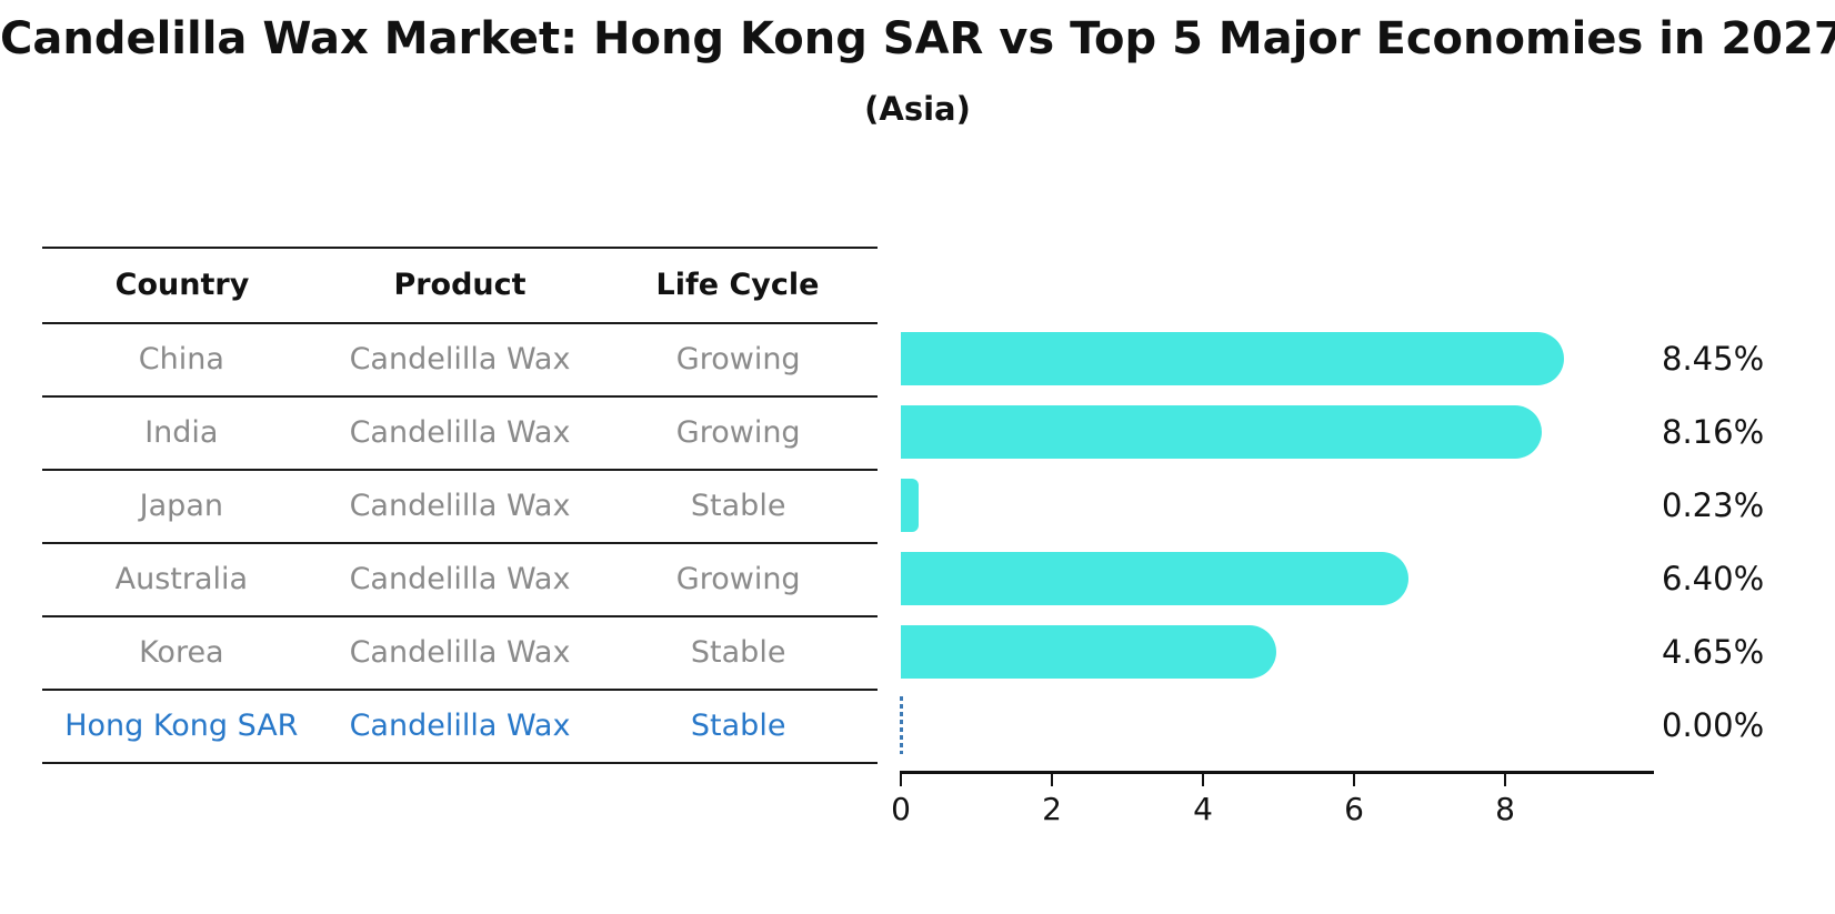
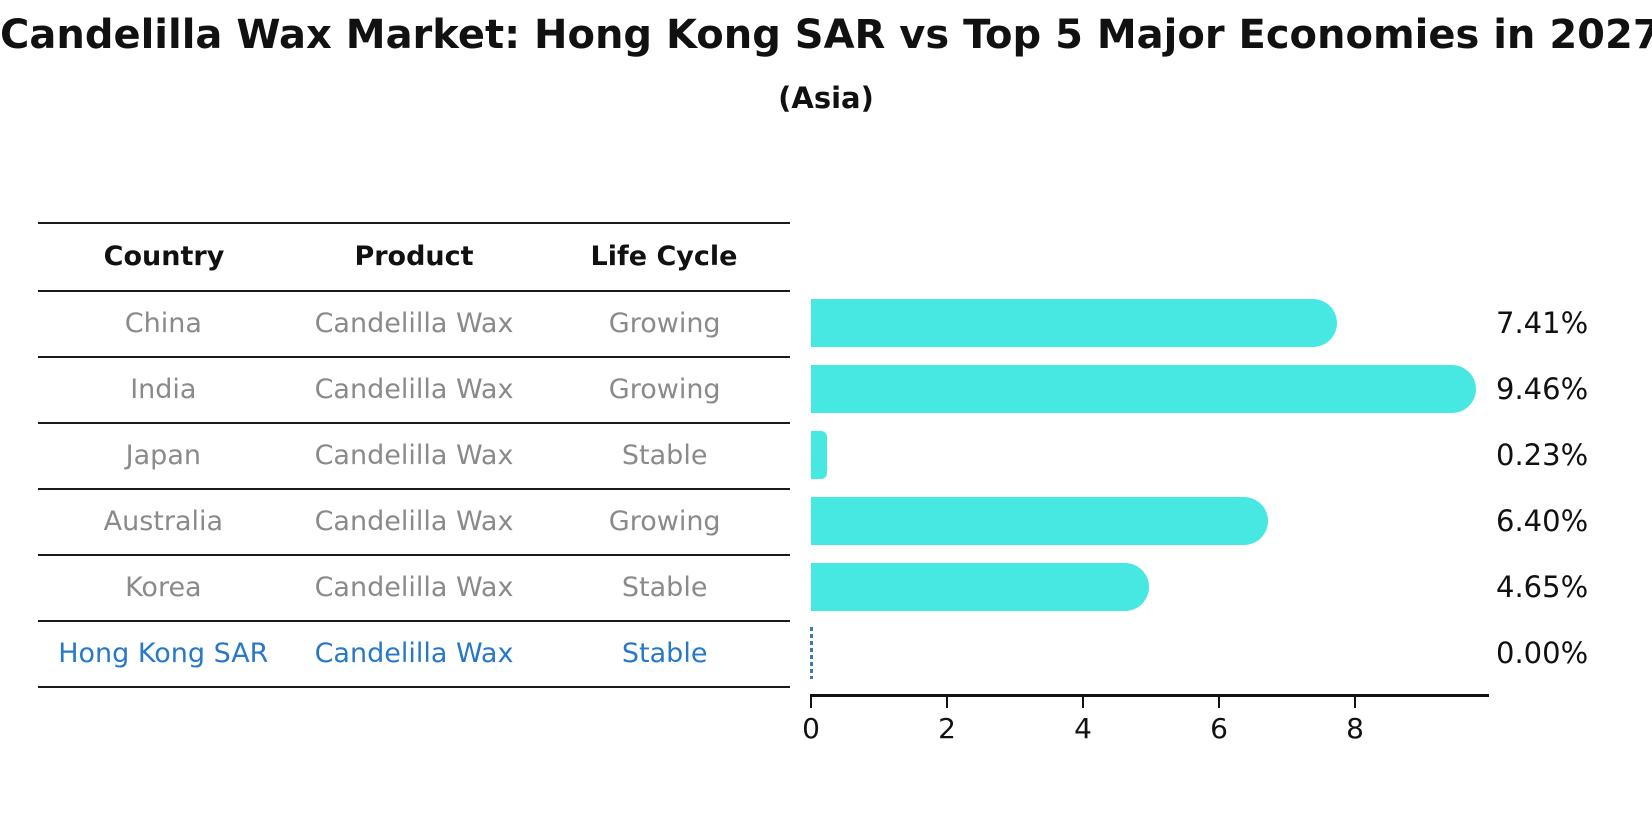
China: 8.45% -> 7.41%
India: 8.16% -> 9.46%
